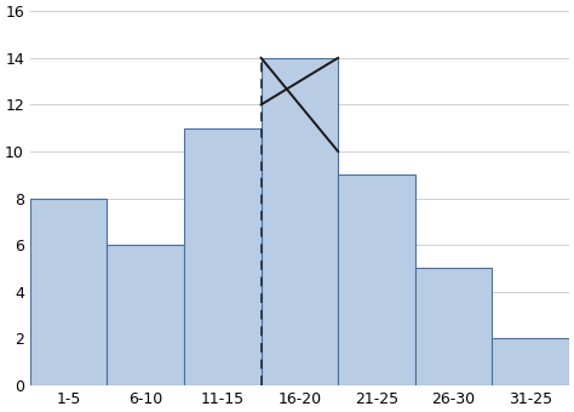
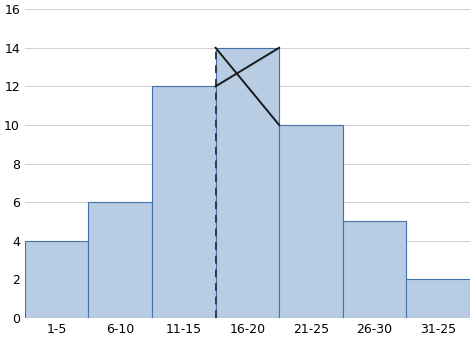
1-5: 8 -> 4
11-15: 11 -> 12
21-25: 9 -> 10
